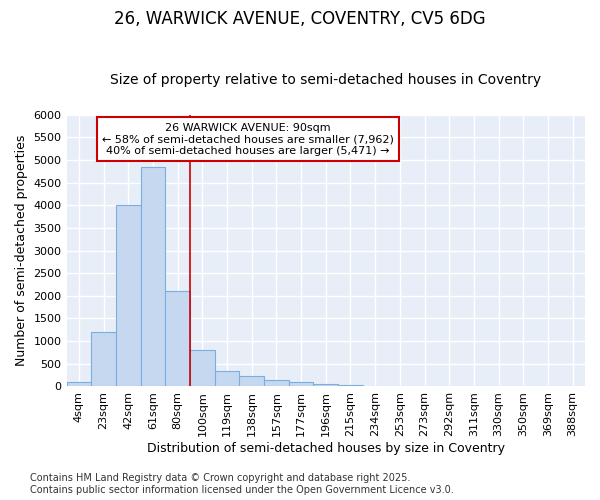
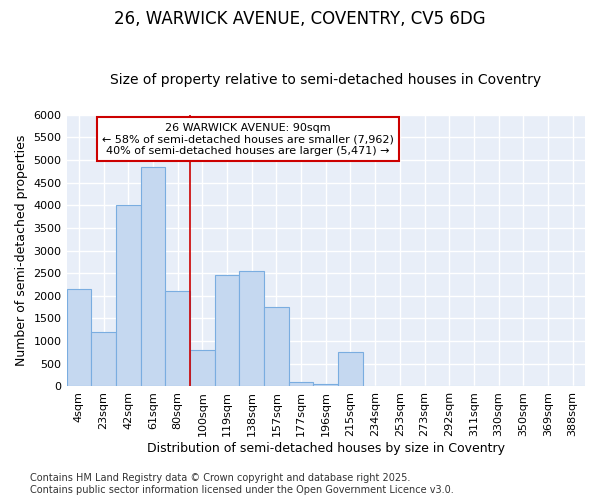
4sqm: 100 -> 2150
119sqm: 350 -> 2450
138sqm: 220 -> 2550
157sqm: 150 -> 1750
215sqm: 30 -> 750
